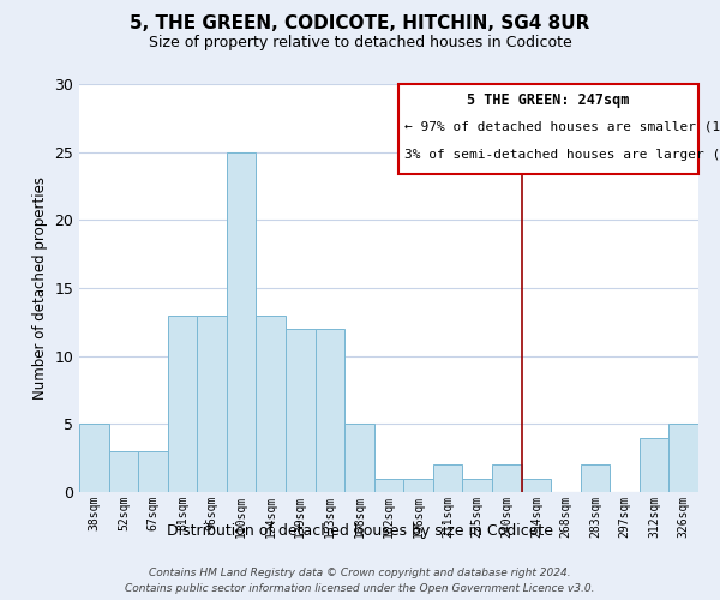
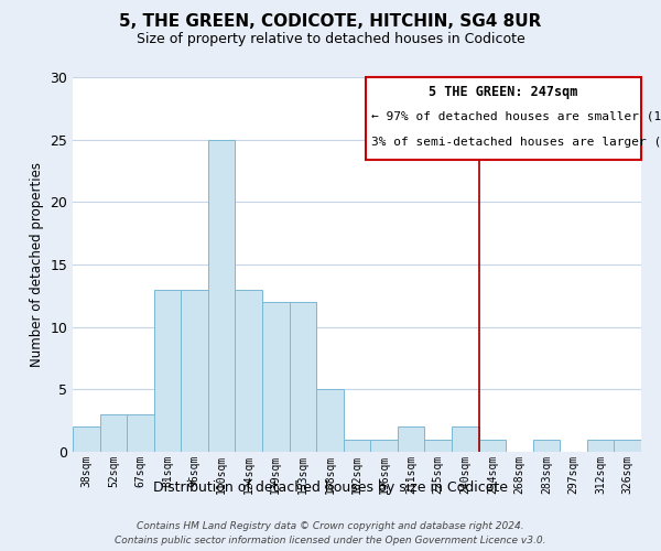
38sqm: 5 -> 2
283sqm: 2 -> 1
312sqm: 4 -> 1
326sqm: 5 -> 1
